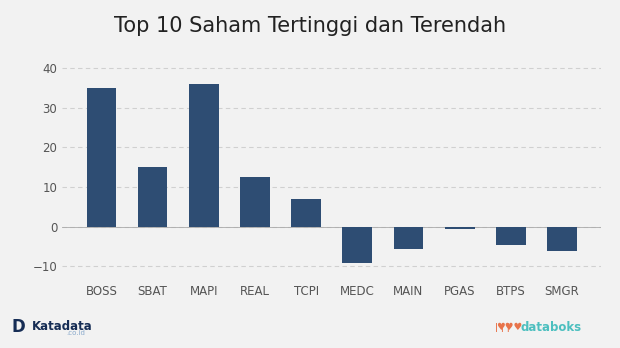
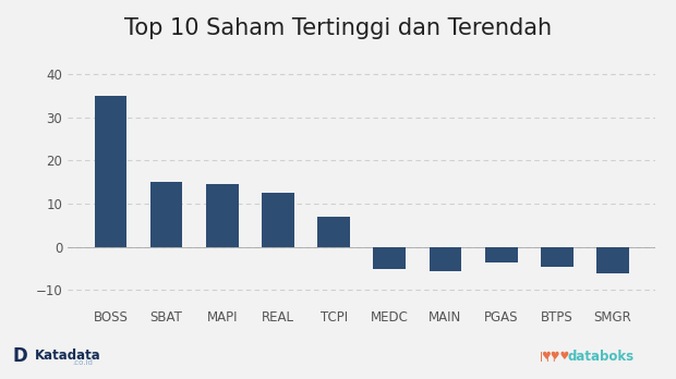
MAPI: 36.0 -> 14.5
MEDC: -9.0 -> -5.0
PGAS: -0.5 -> -3.5
